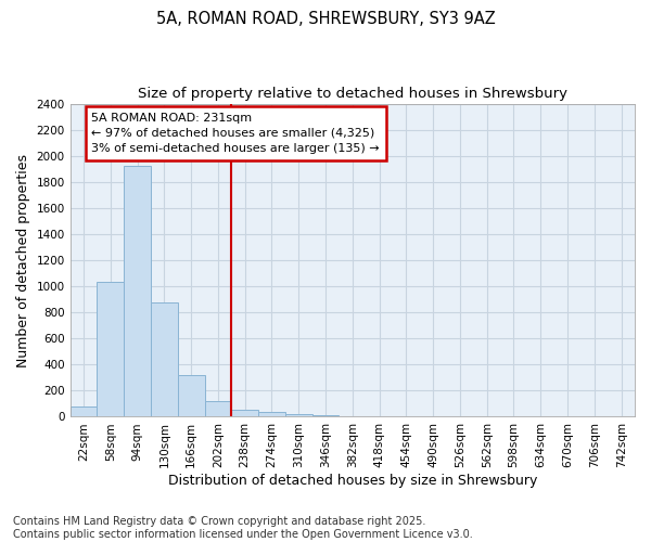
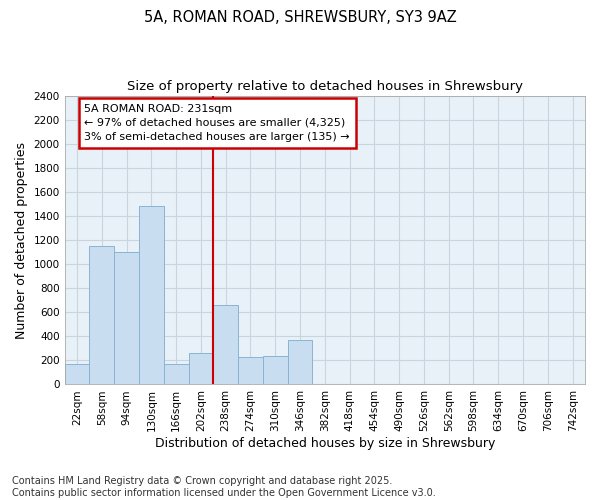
22sqm: 80 -> 170
58sqm: 1030 -> 1150
94sqm: 1920 -> 1100
130sqm: 880 -> 1480
166sqm: 320 -> 170
202sqm: 120 -> 260
238sqm: 60 -> 660
274sqm: 40 -> 230
310sqm: 20 -> 240
346sqm: 10 -> 370
